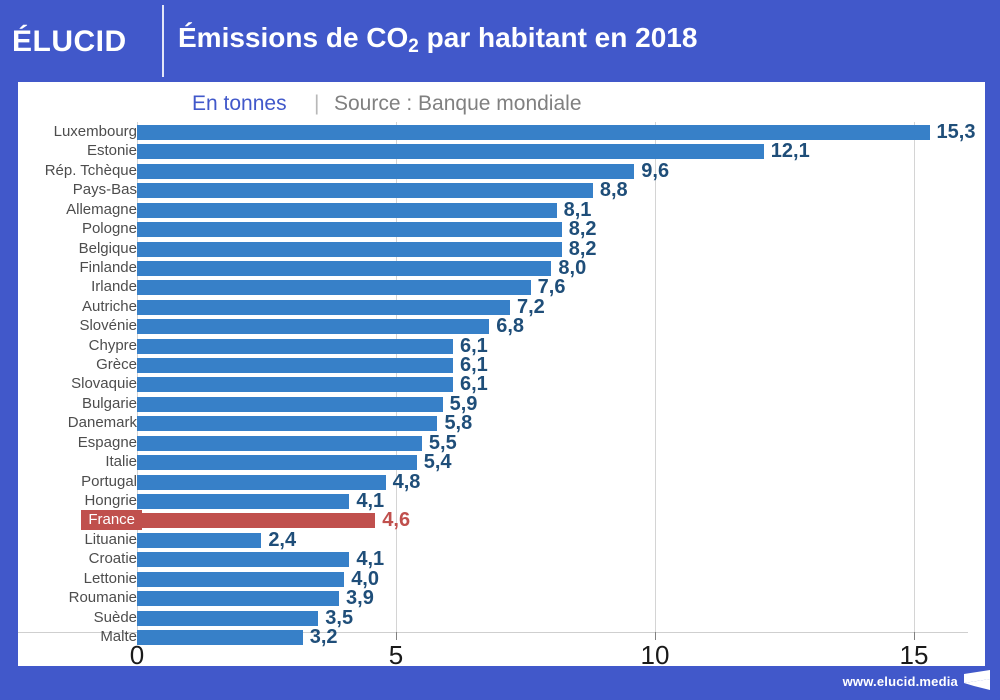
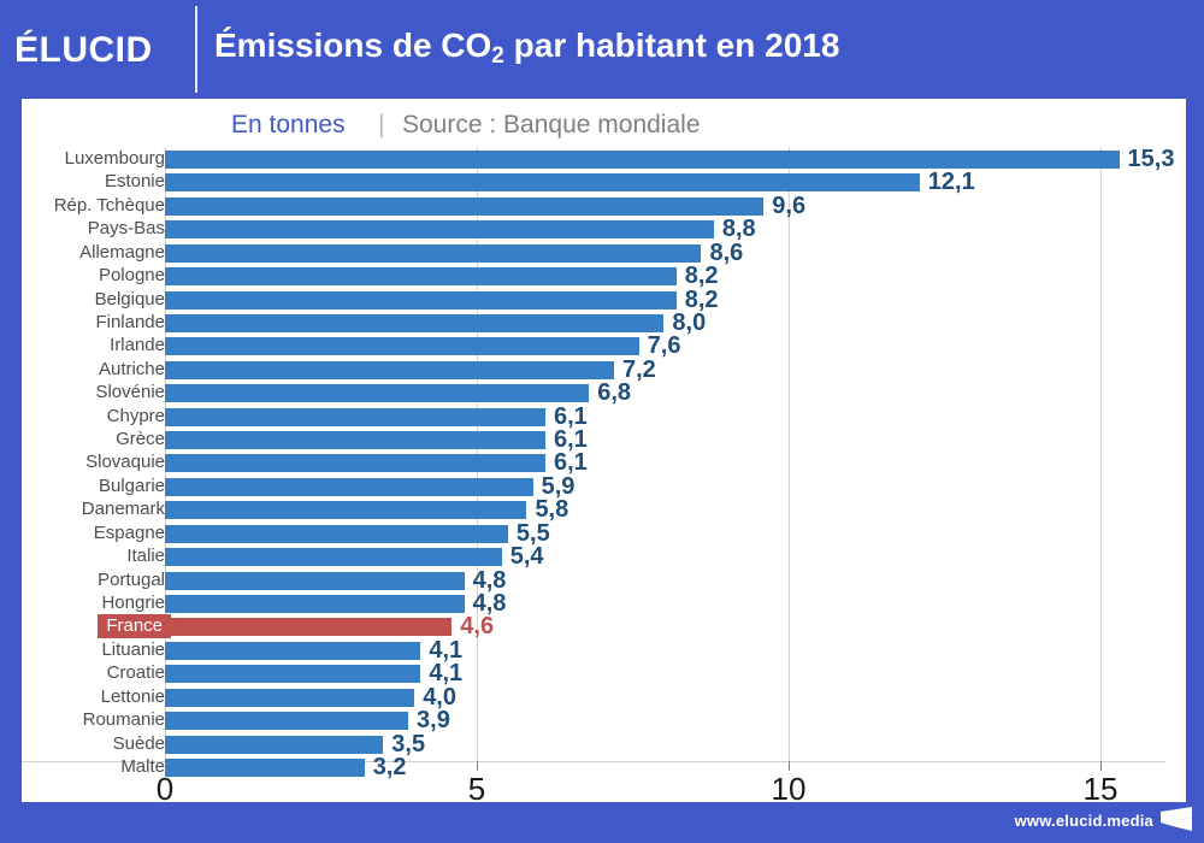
Allemagne: 8,1 -> 8,6
Hongrie: 4,1 -> 4,8
Lituanie: 2,4 -> 4,1
